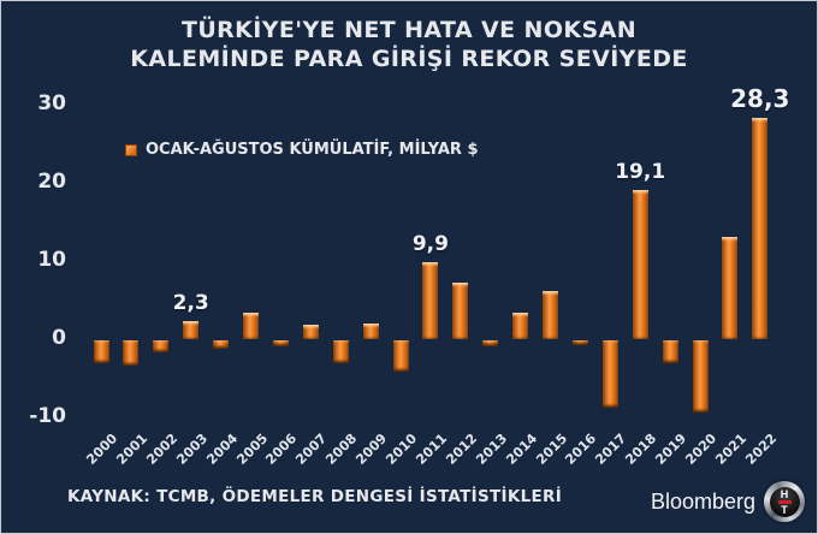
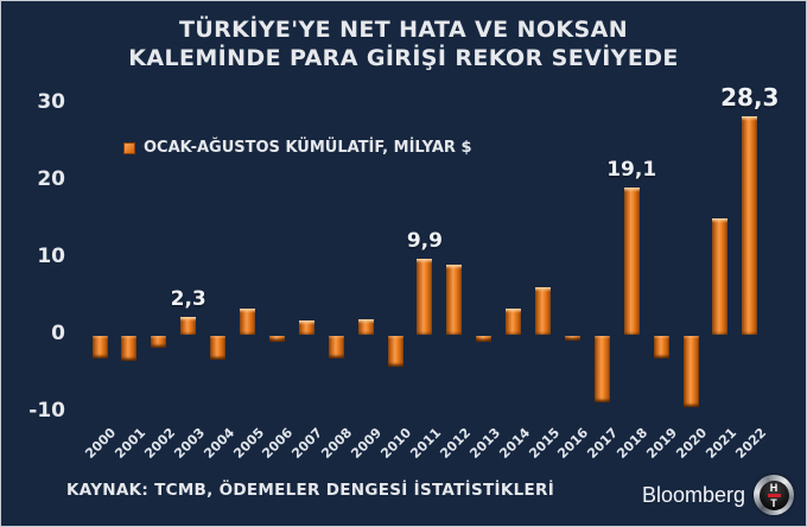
2004: -1 -> -3
2012: 7 -> 9
2021: 13 -> 15
